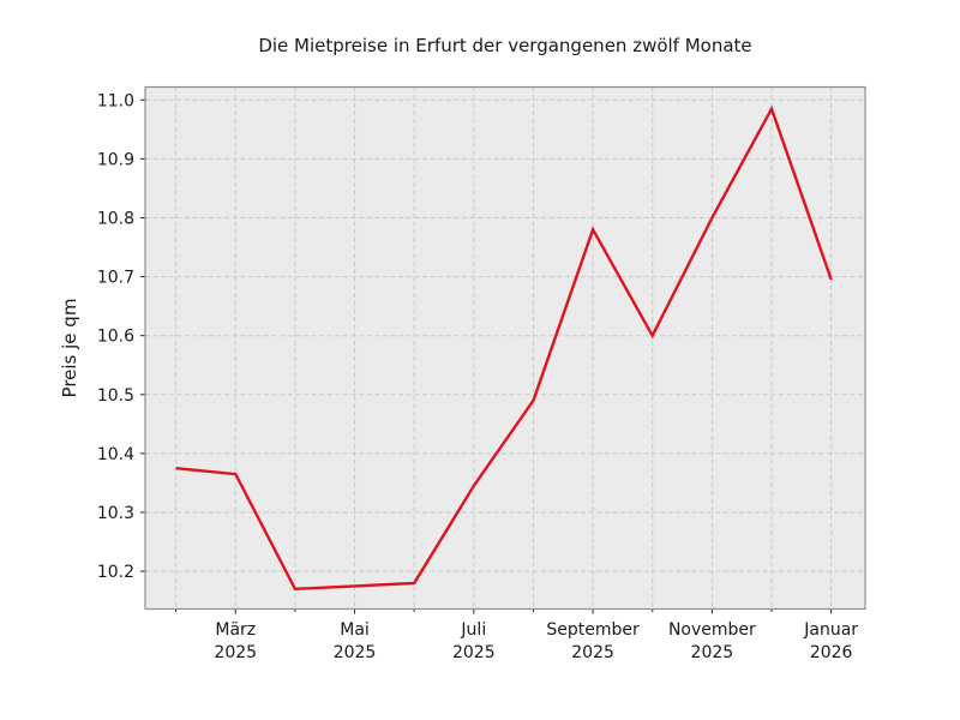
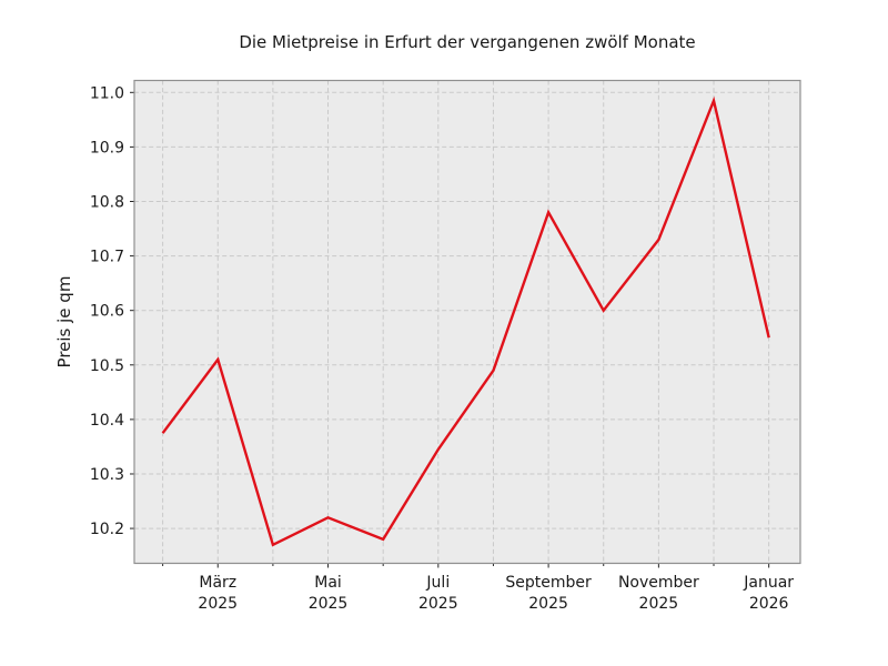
März 2025: 10.37 -> 10.51
Mai 2025: 10.18 -> 10.22
November 2025: 10.80 -> 10.73
Januar 2026: 10.70 -> 10.55
